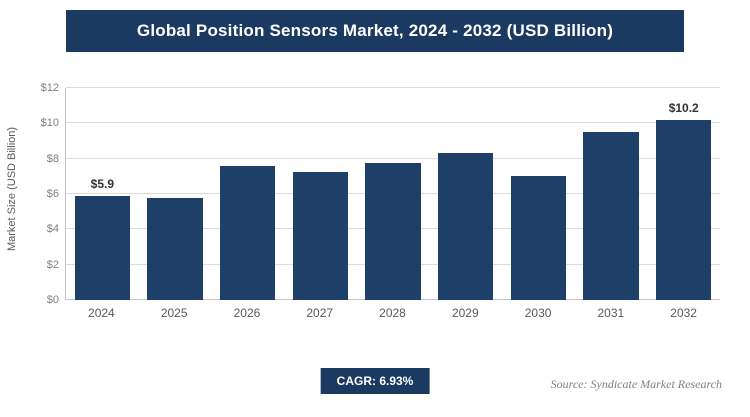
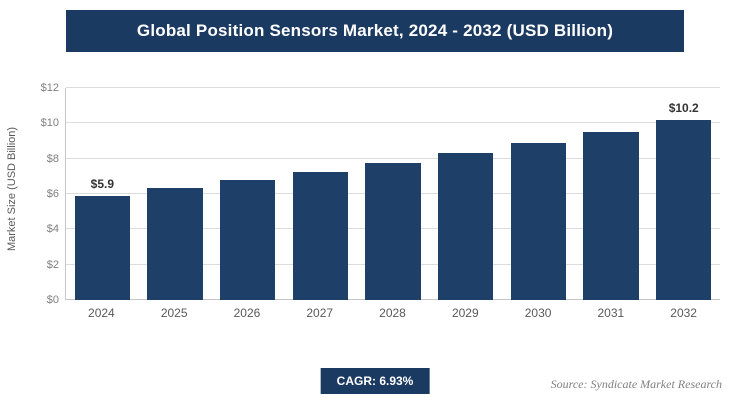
2025: $5.8 -> $6.3
2026: $7.6 -> $6.8
2030: $7.0 -> $8.9
